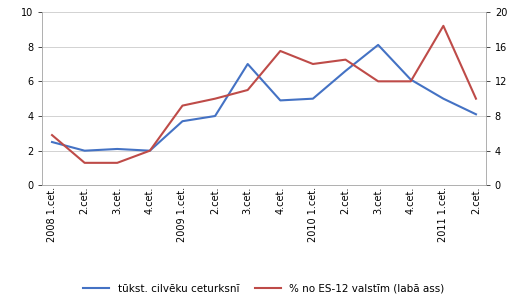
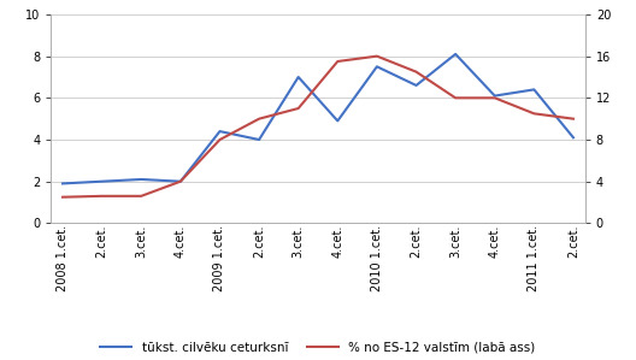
tūkst. cilvēku ceturksnī/2008 1.cet.: 2.5 -> 1.9
% no ES-12 valstīm (labā ass)/2008 1.cet.: 5.8 -> 2.5
tūkst. cilvēku ceturksnī/2009 1.cet.: 3.7 -> 4.4
% no ES-12 valstīm (labā ass)/2009 1.cet.: 9.2 -> 8.0
tūkst. cilvēku ceturksnī/2010 1.cet.: 5.0 -> 7.5
% no ES-12 valstīm (labā ass)/2010 1.cet.: 14.0 -> 16.0
tūkst. cilvēku ceturksnī/2011 1.cet.: 5.0 -> 6.4
% no ES-12 valstīm (labā ass)/2011 1.cet.: 18.4 -> 10.5
